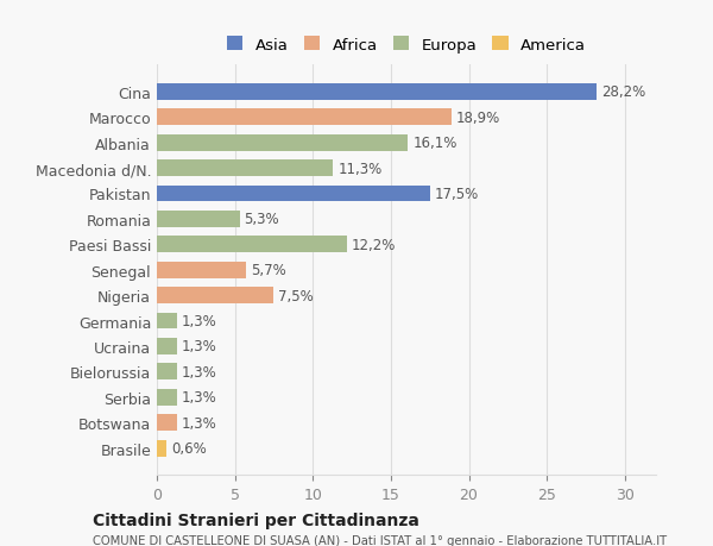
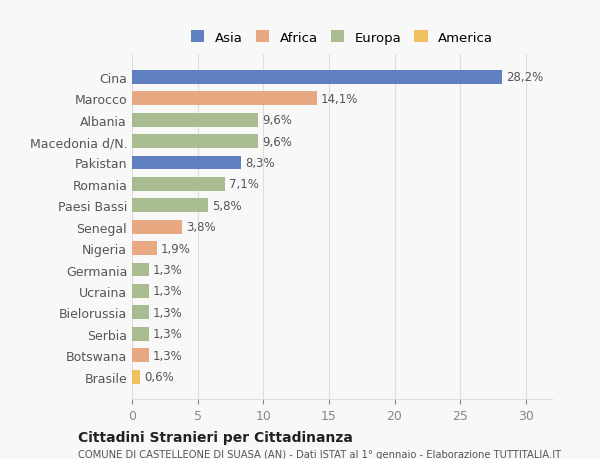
Marocco: 18,9% -> 14,1%
Albania: 16,1% -> 9,6%
Macedonia d/N.: 11,3% -> 9,6%
Pakistan: 17,5% -> 8,3%
Romania: 5,3% -> 7,1%
Paesi Bassi: 12,2% -> 5,8%
Senegal: 5,7% -> 3,8%
Nigeria: 7,5% -> 1,9%
